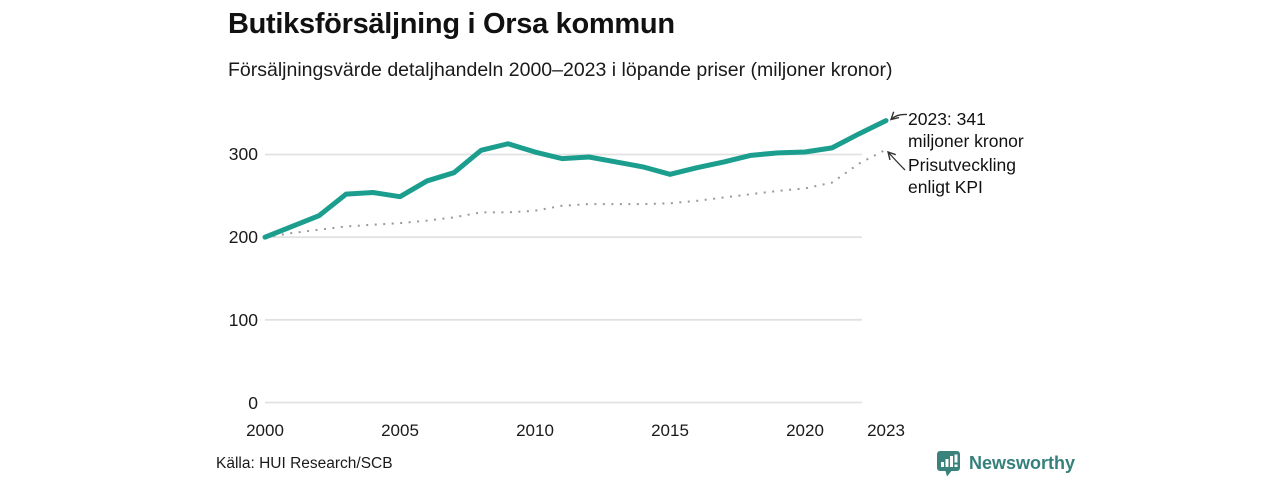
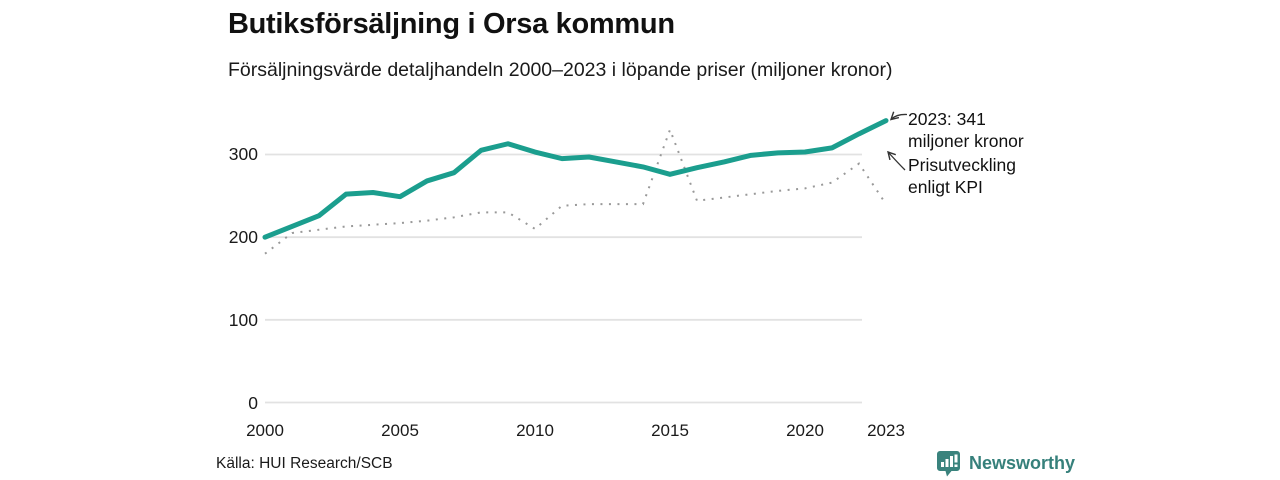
Prisutveckling enligt KPI/2000: 200 -> 180
Prisutveckling enligt KPI/2010: 230 -> 210
Prisutveckling enligt KPI/2015: 240 -> 330
Prisutveckling enligt KPI/2023: 310 -> 240
